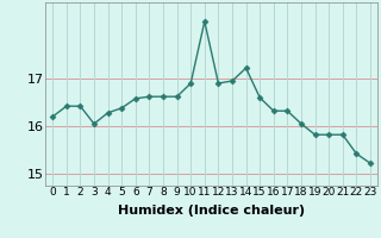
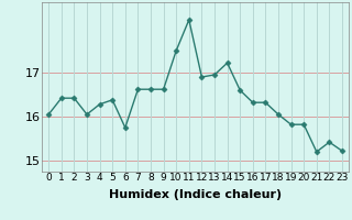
0: 16.20 -> 16.05
6: 16.58 -> 15.75
10: 16.90 -> 17.50
21: 15.82 -> 15.20
